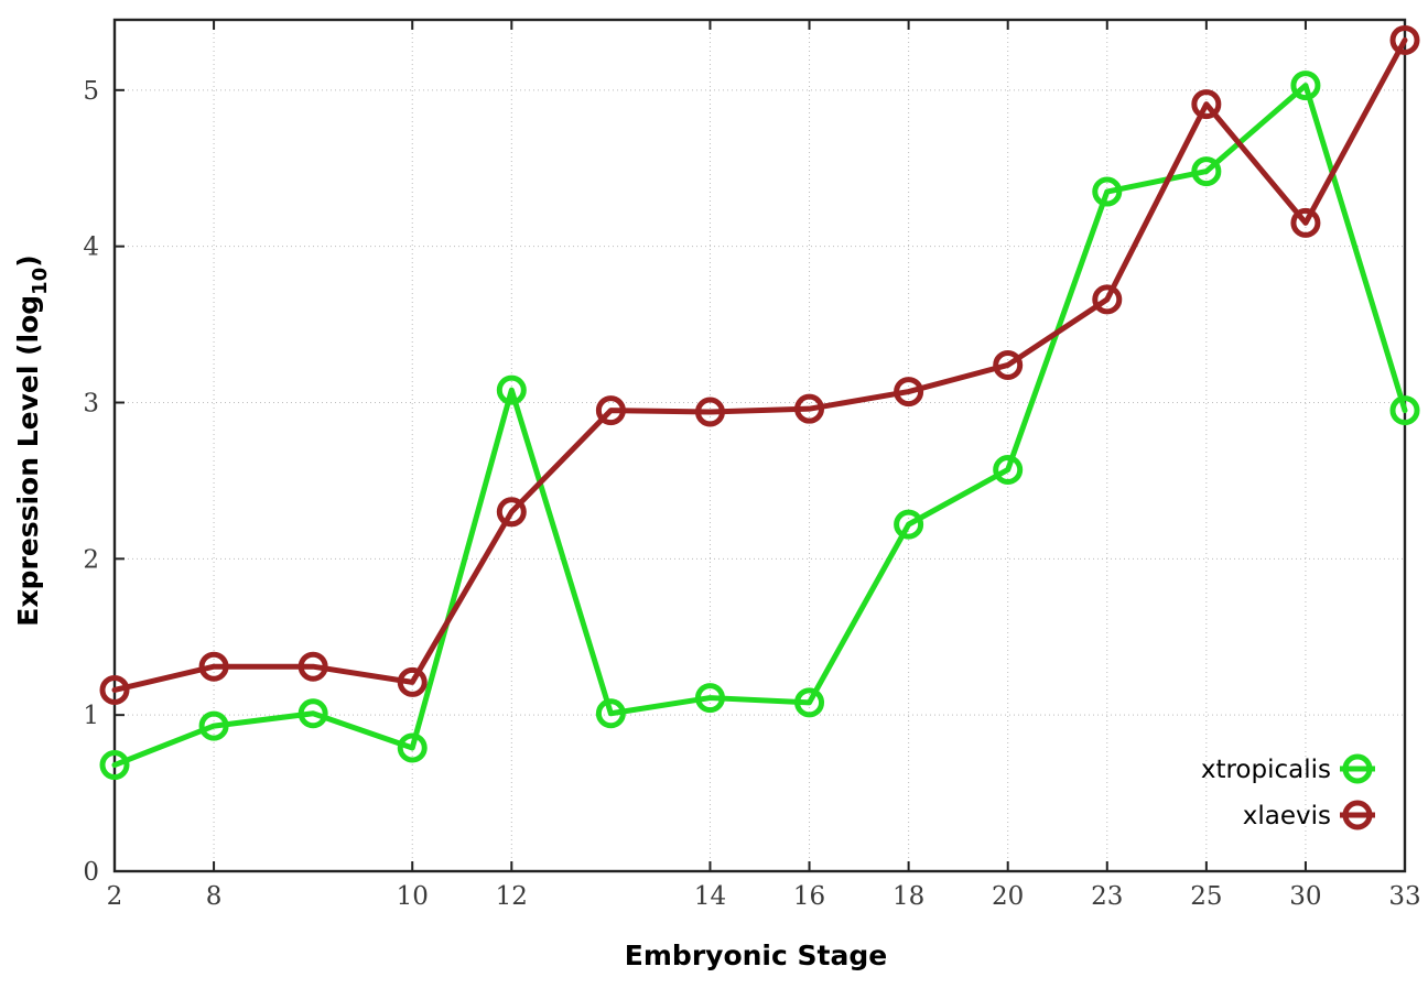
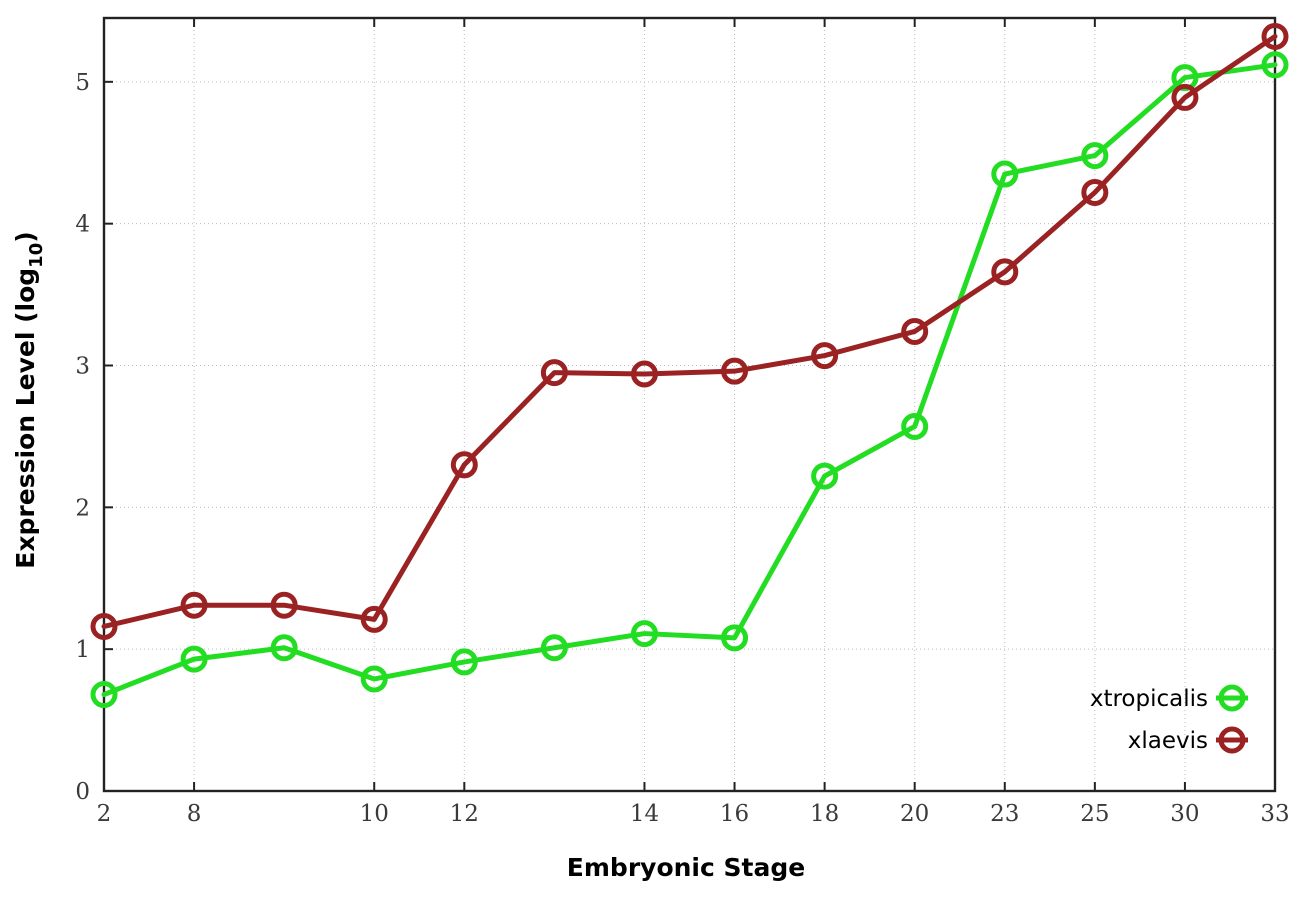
xtropicalis/12: 3.08 -> 0.91
xlaevis/25: 4.91 -> 4.22
xlaevis/30: 4.15 -> 4.89
xtropicalis/33: 2.95 -> 5.12
